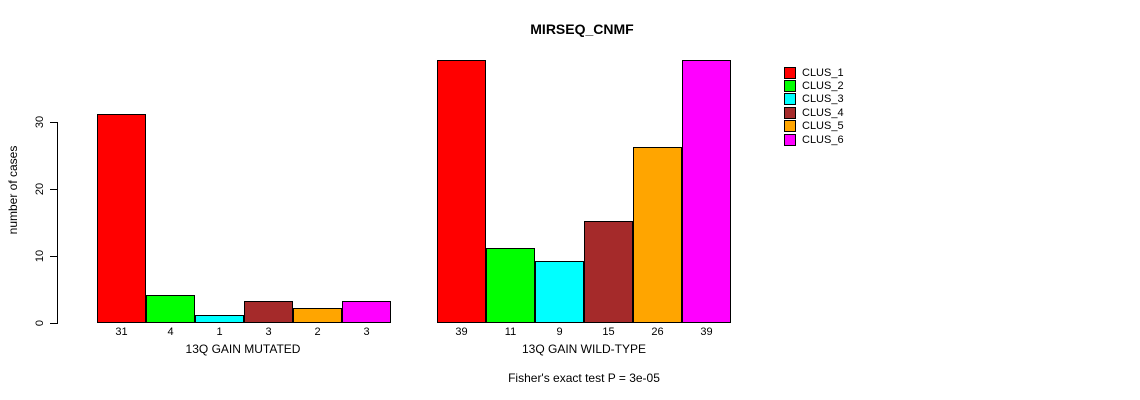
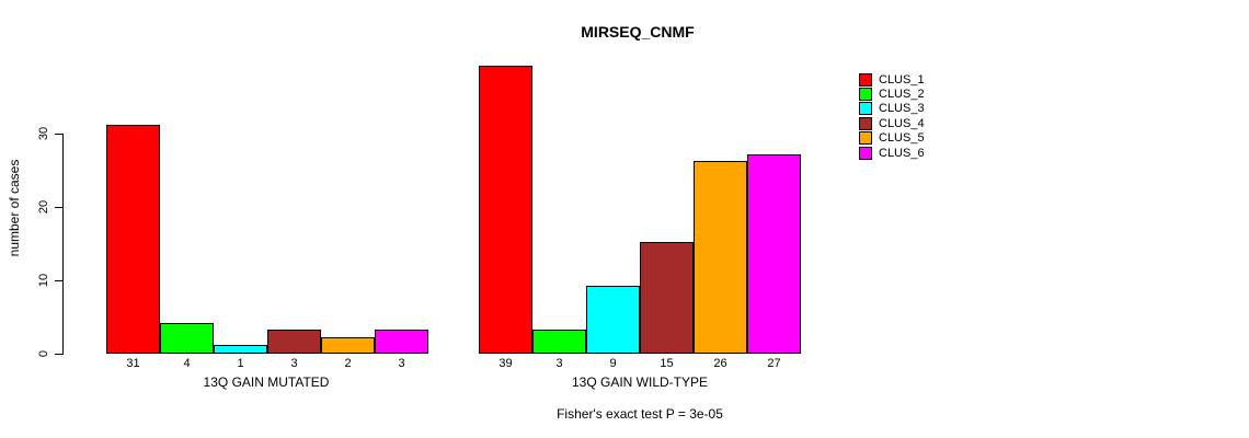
CLUS_2/13Q GAIN WILD-TYPE: 11 -> 3
CLUS_6/13Q GAIN WILD-TYPE: 39 -> 27
